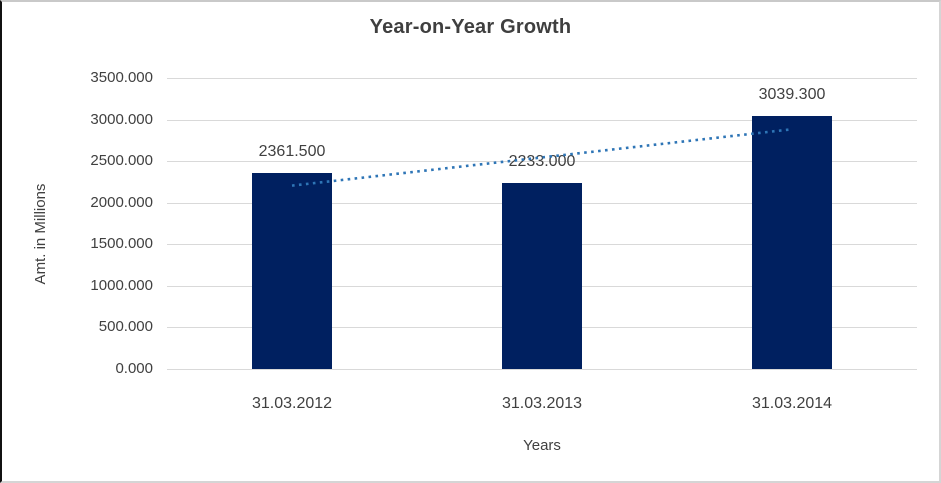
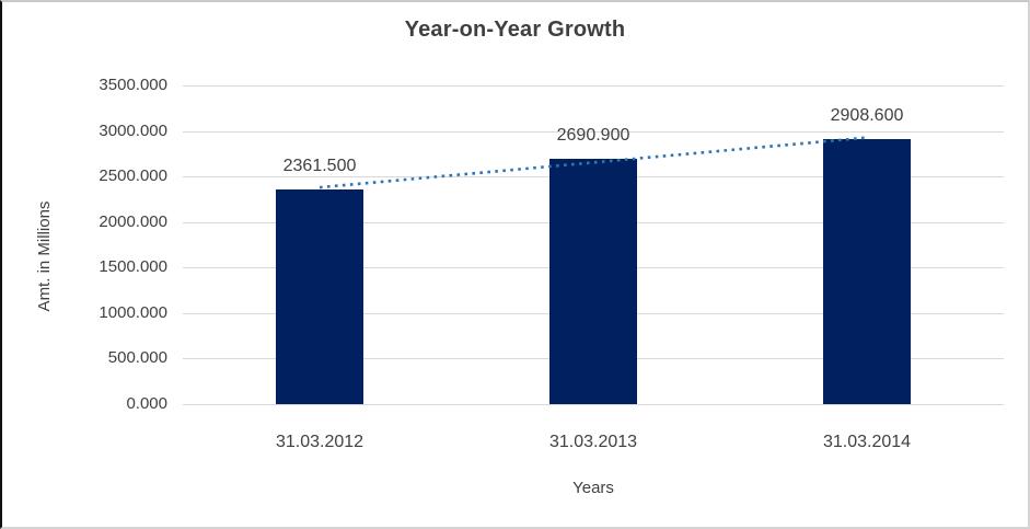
31.03.2013: 2233.000 -> 2690.900
31.03.2014: 3039.300 -> 2908.600
